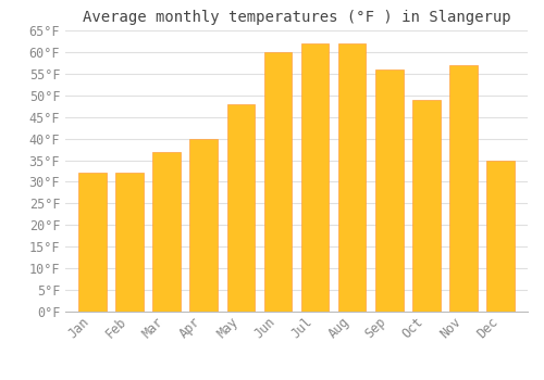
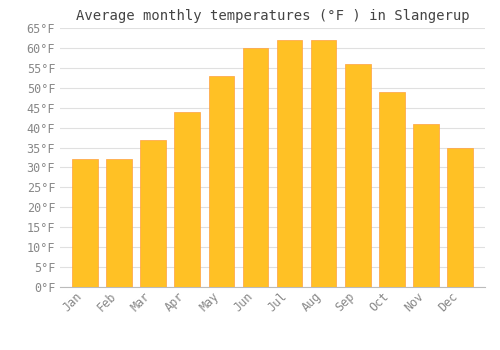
Apr: 40°F -> 44°F
May: 48°F -> 53°F
Nov: 57°F -> 41°F
